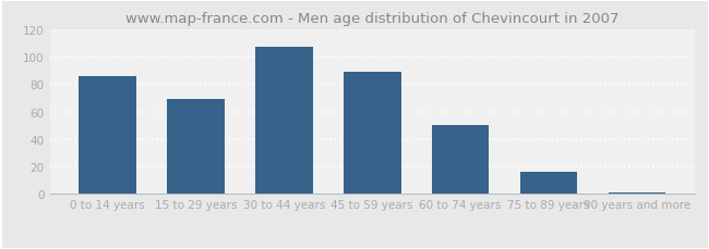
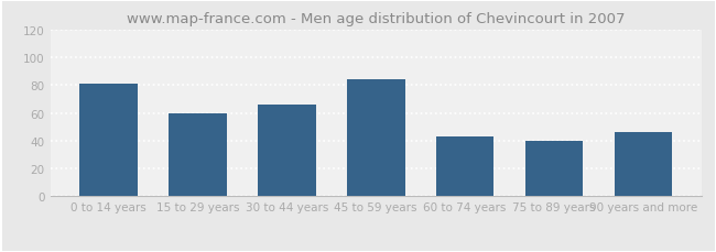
0 to 14 years: 86 -> 81
15 to 29 years: 69 -> 60
30 to 44 years: 107 -> 66
45 to 59 years: 89 -> 84
60 to 74 years: 50 -> 43
75 to 89 years: 16 -> 40
90 years and more: 1 -> 46
